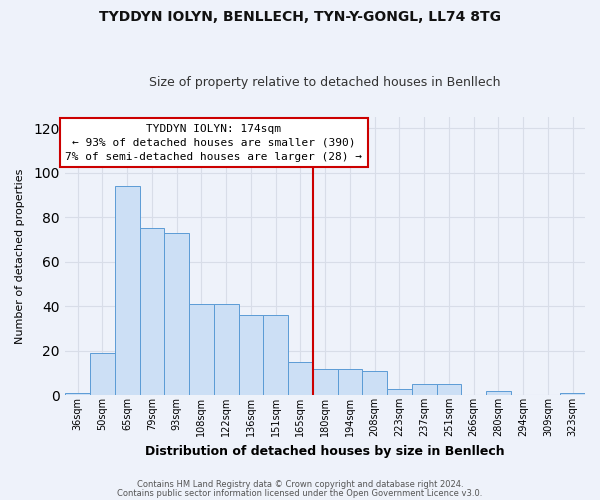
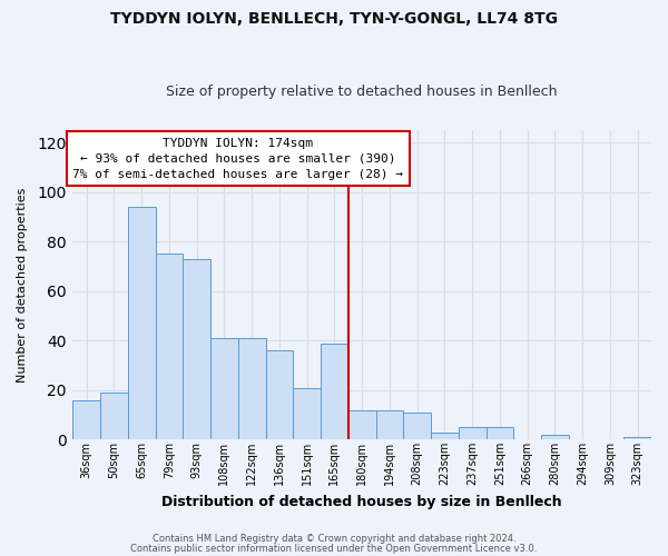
36sqm: 1 -> 16
151sqm: 36 -> 21
165sqm: 15 -> 39
